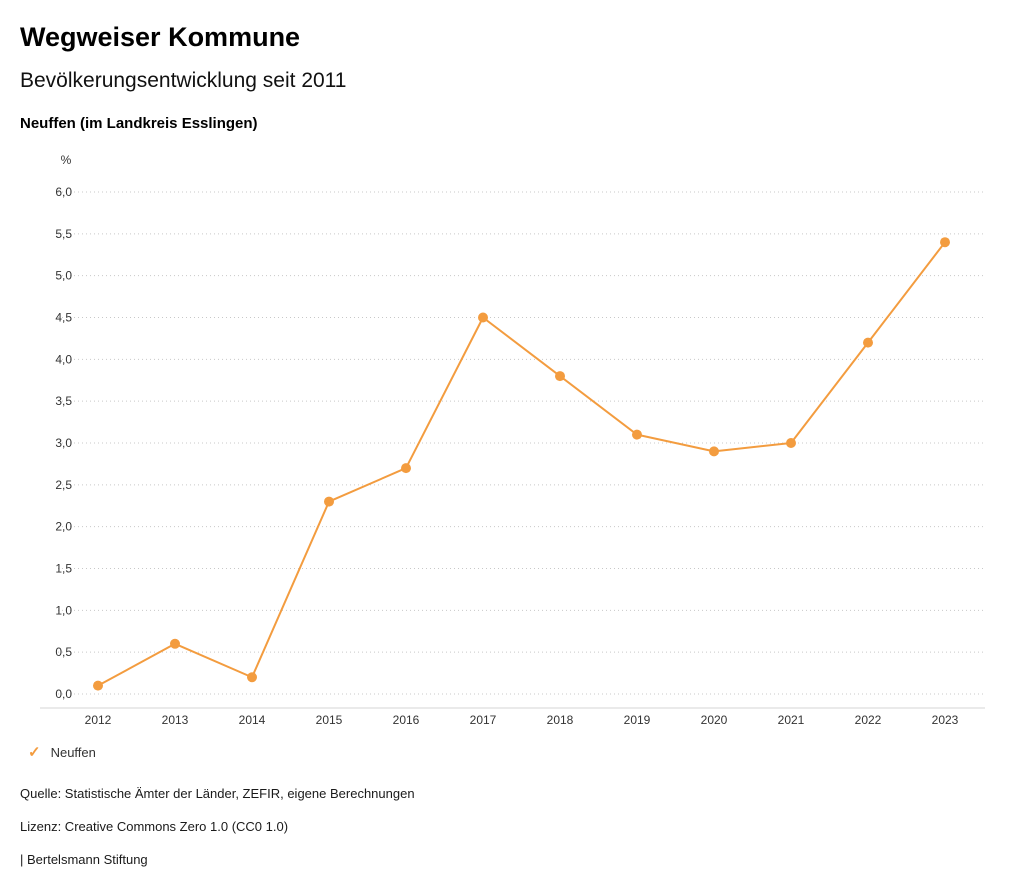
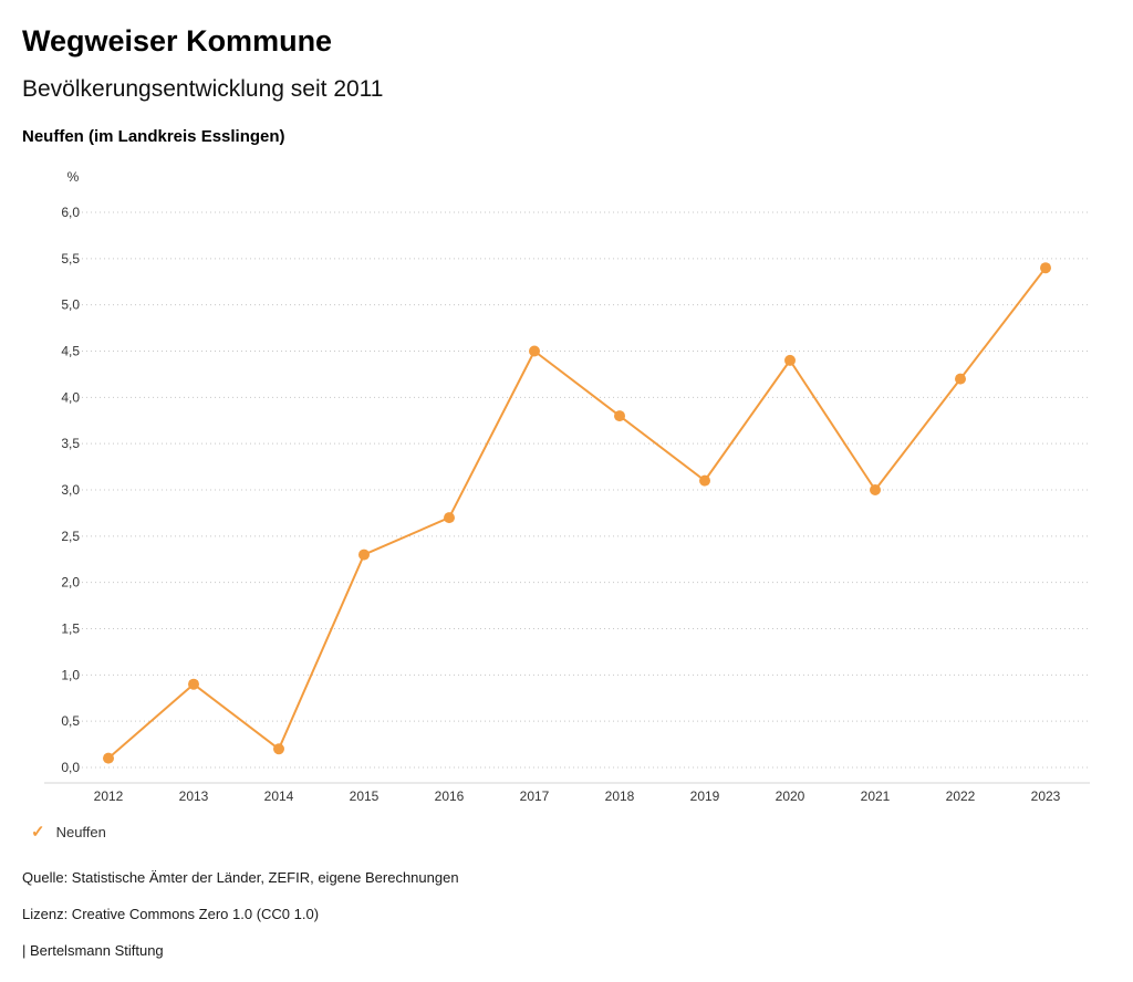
2013: 0,6 -> 0,9
2020: 2,9 -> 4,4
